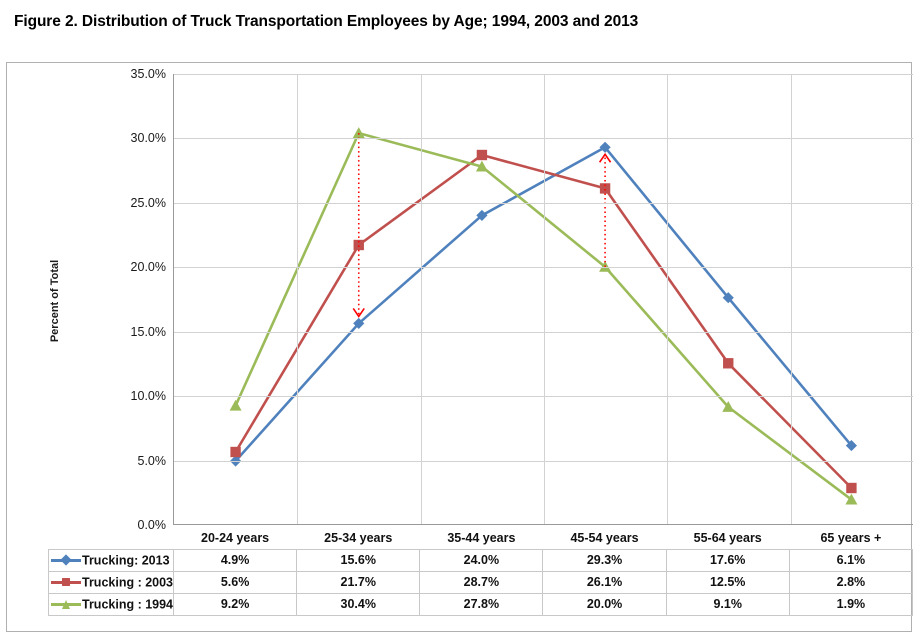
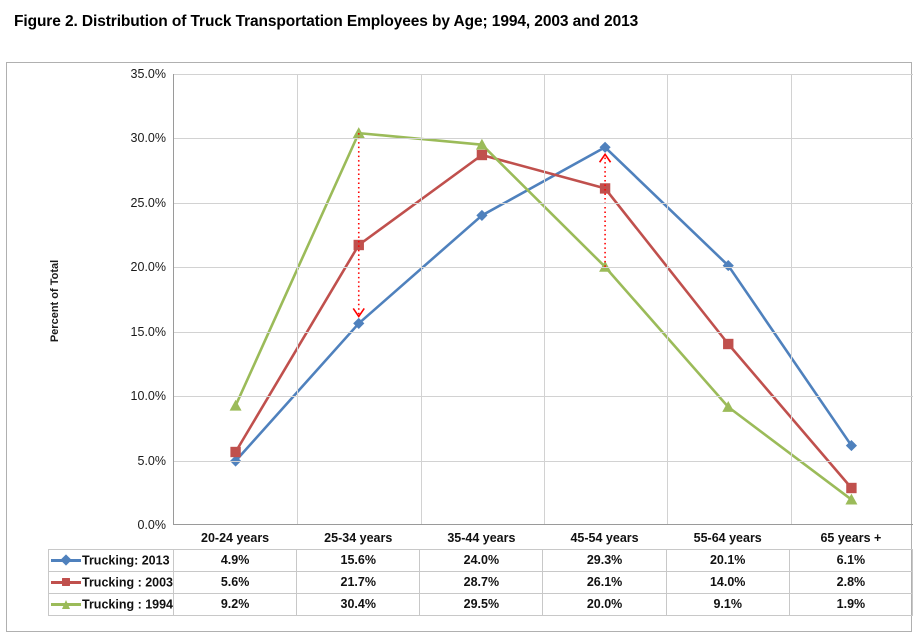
Trucking : 1994/35-44 years: 27.8% -> 29.5%
Trucking: 2013/55-64 years: 17.6% -> 20.1%
Trucking : 2003/55-64 years: 12.5% -> 14.0%
